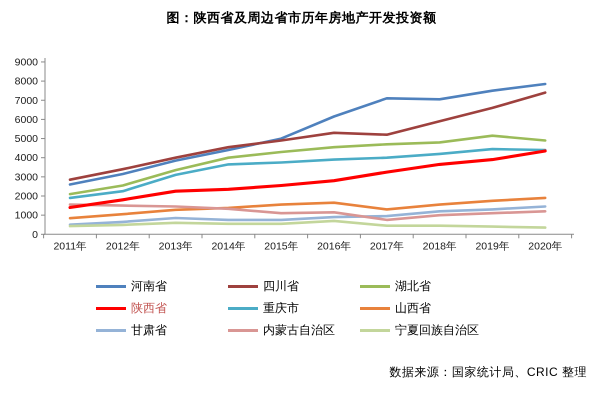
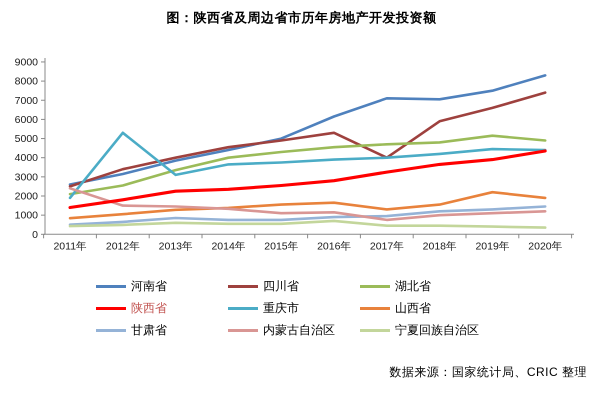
四川省/2011年: 2800 -> 2500
内蒙古自治区/2011年: 1600 -> 2400
重庆市/2012年: 2200 -> 5300
四川省/2017年: 5200 -> 4000
山西省/2019年: 1800 -> 2200
河南省/2020年: 7800 -> 8300
